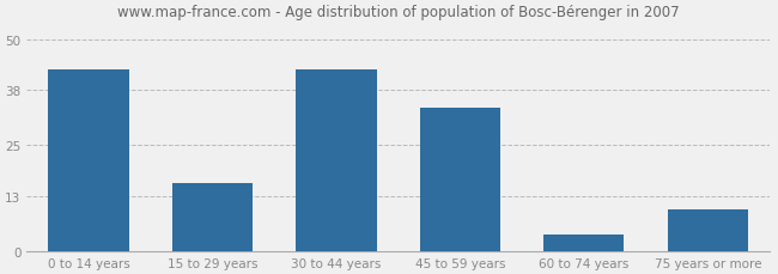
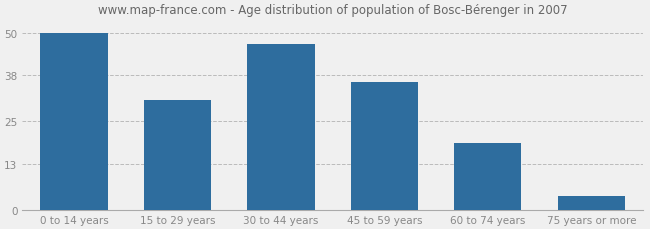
0 to 14 years: 43 -> 50
15 to 29 years: 16 -> 31
30 to 44 years: 43 -> 47
45 to 59 years: 34 -> 36
60 to 74 years: 4 -> 19
75 years or more: 10 -> 4
